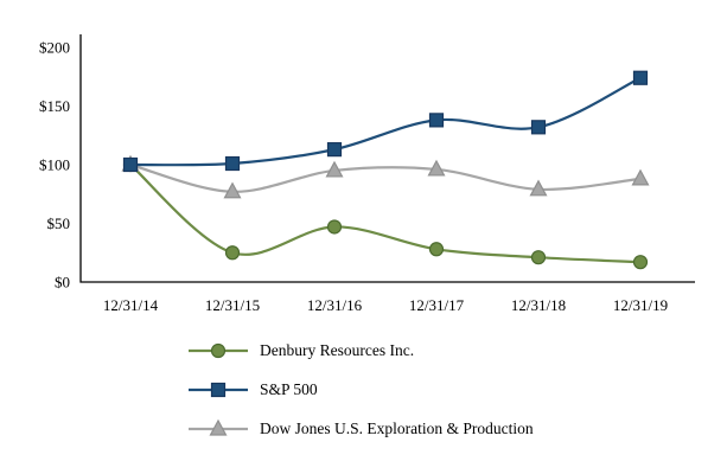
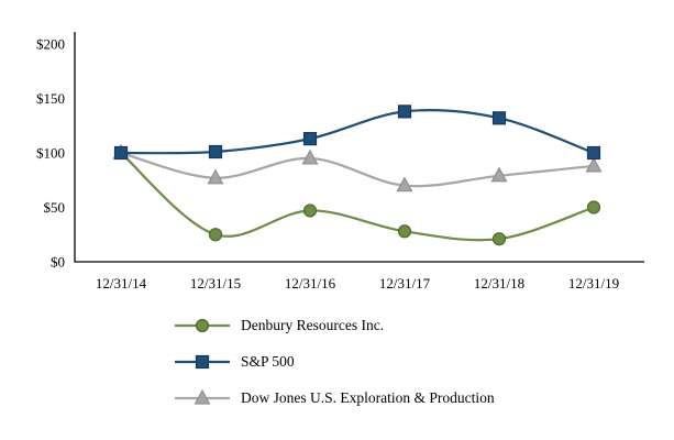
Dow Jones U.S. Exploration & Production/12/31/17: $100 -> $70
Denbury Resources Inc./12/31/19: $20 -> $50
S&P 500/12/31/19: $170 -> $100
